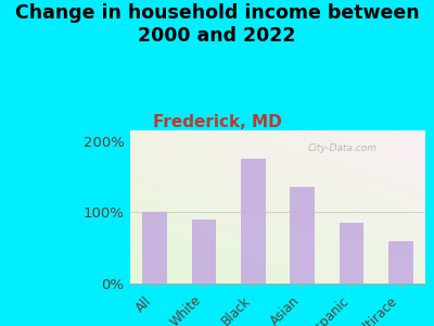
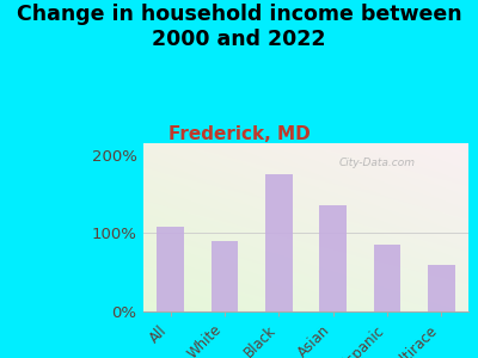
All: 100% -> 108%
